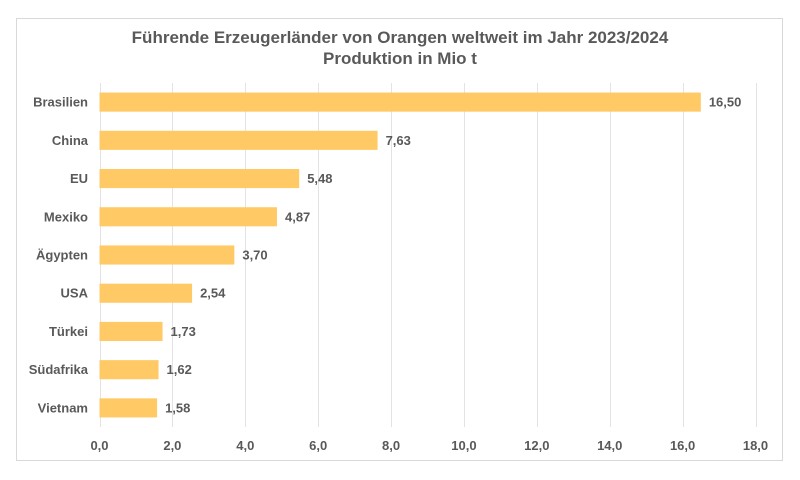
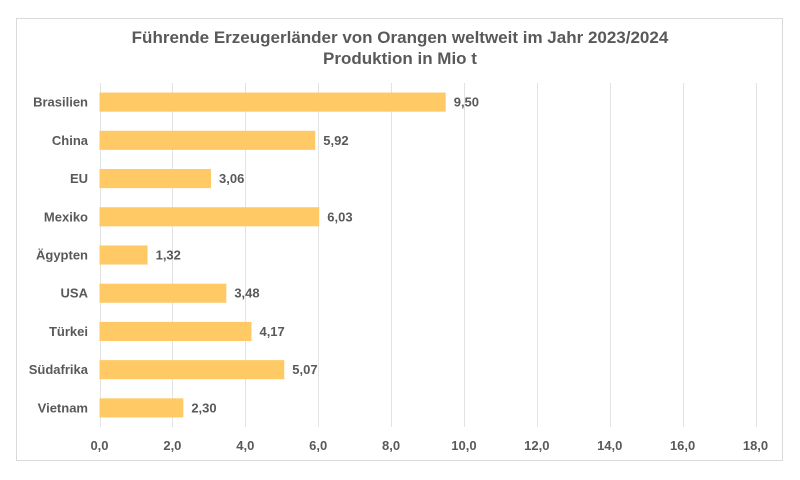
Brasilien: 16,50 -> 9,50
China: 7,63 -> 5,92
EU: 5,48 -> 3,06
Mexiko: 4,87 -> 6,03
Ägypten: 3,70 -> 1,32
USA: 2,54 -> 3,48
Türkei: 1,73 -> 4,17
Südafrika: 1,62 -> 5,07
Vietnam: 1,58 -> 2,30
